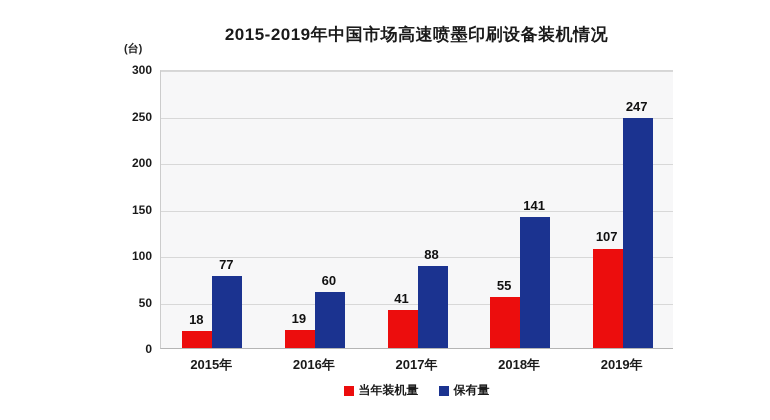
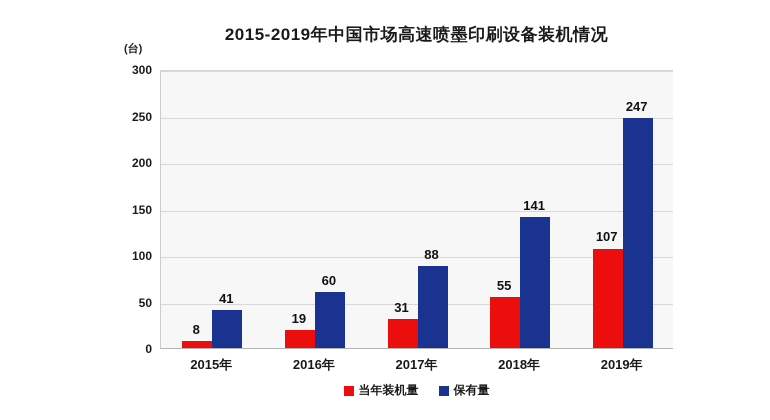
当年装机量/2015年: 18 -> 8
保有量/2015年: 77 -> 41
当年装机量/2017年: 41 -> 31
